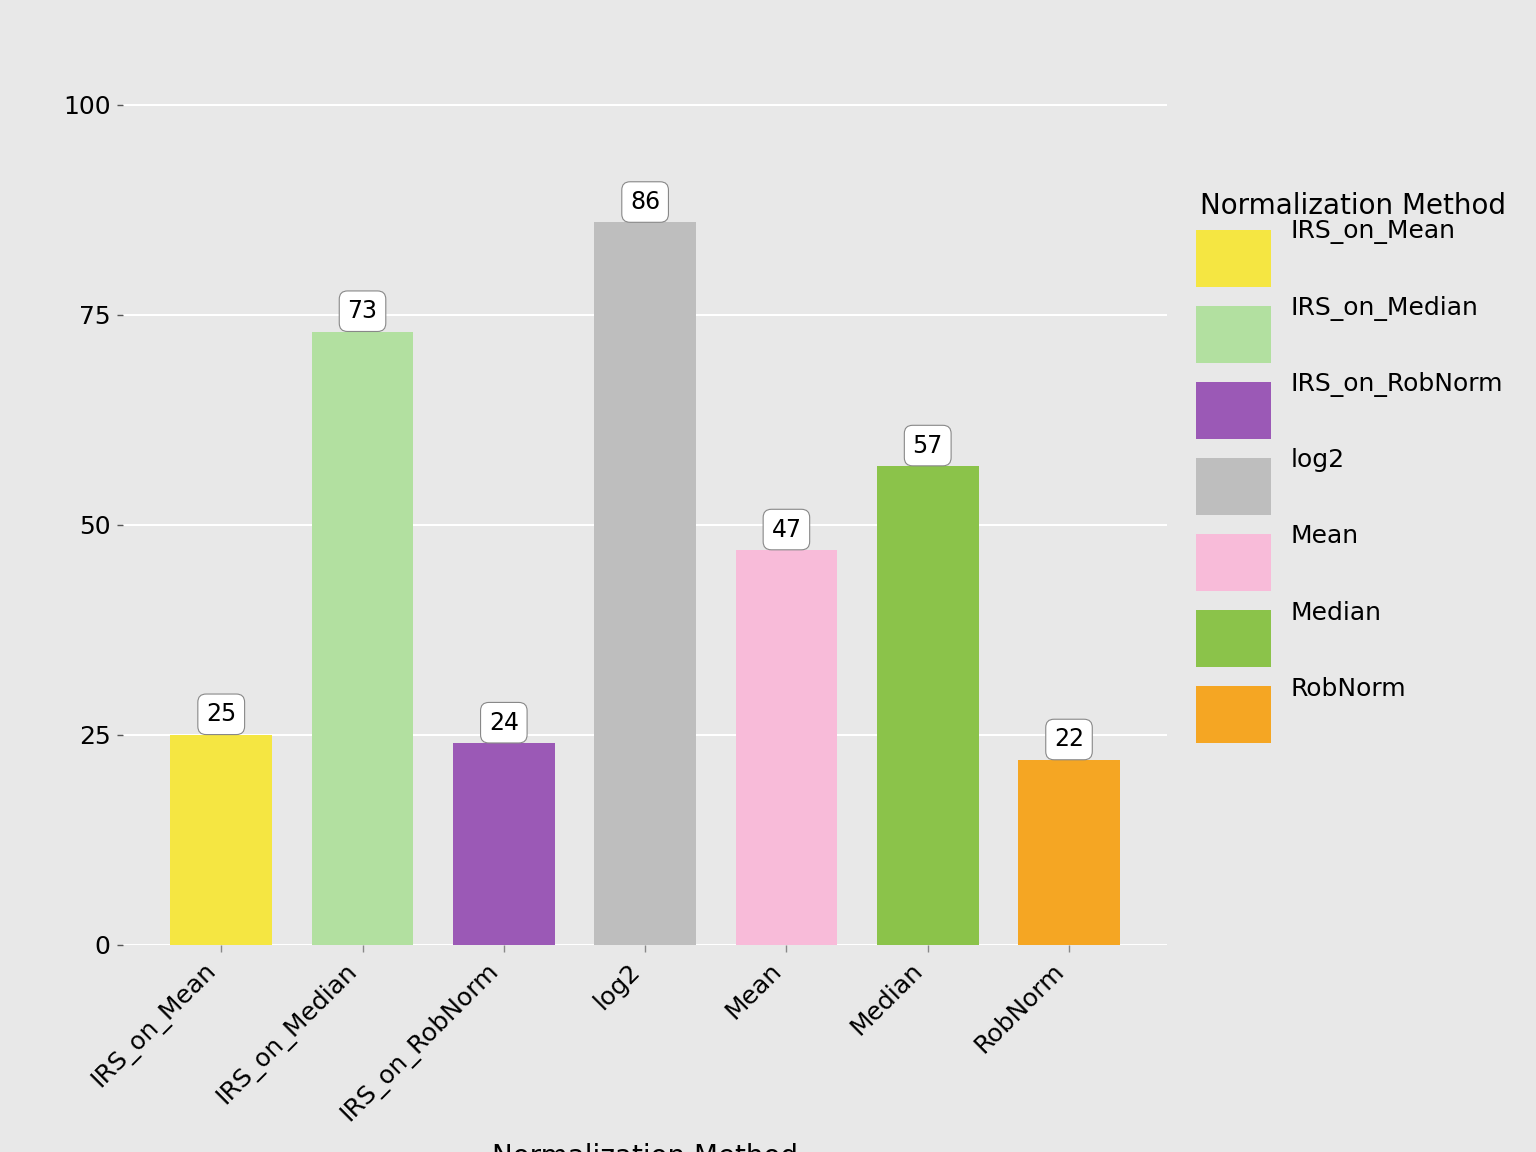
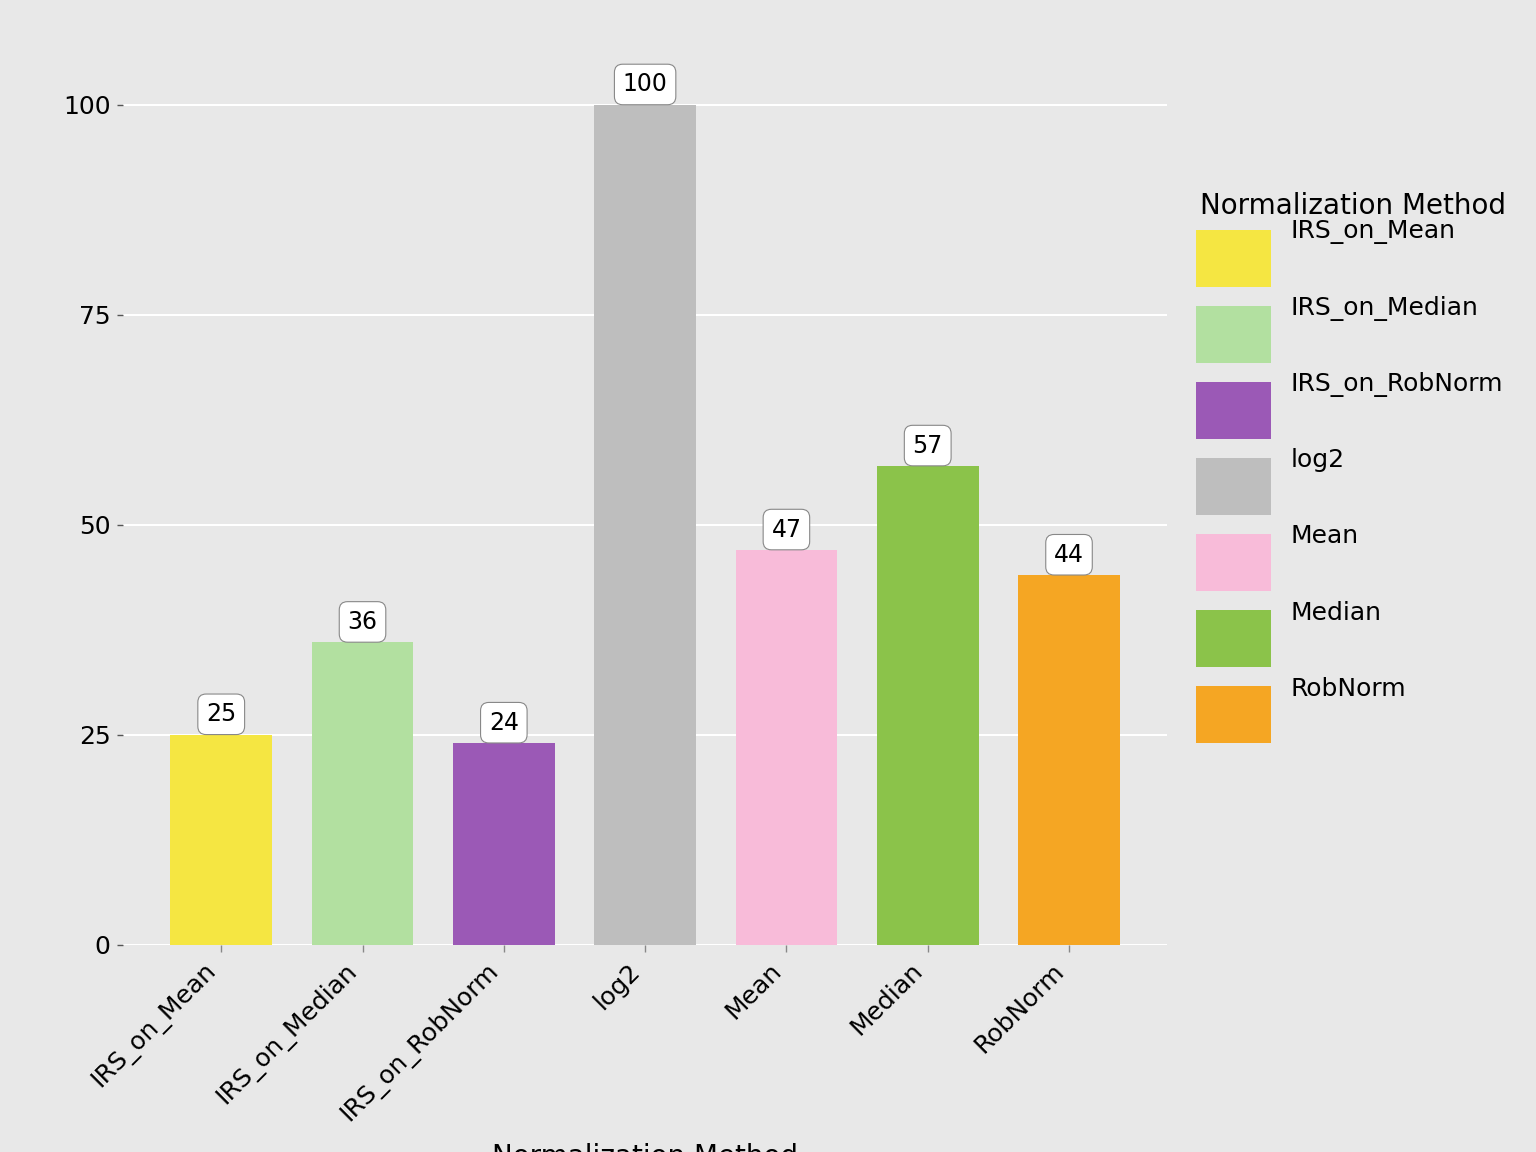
IRS_on_Median: 73 -> 36
log2: 86 -> 100
RobNorm: 22 -> 44
